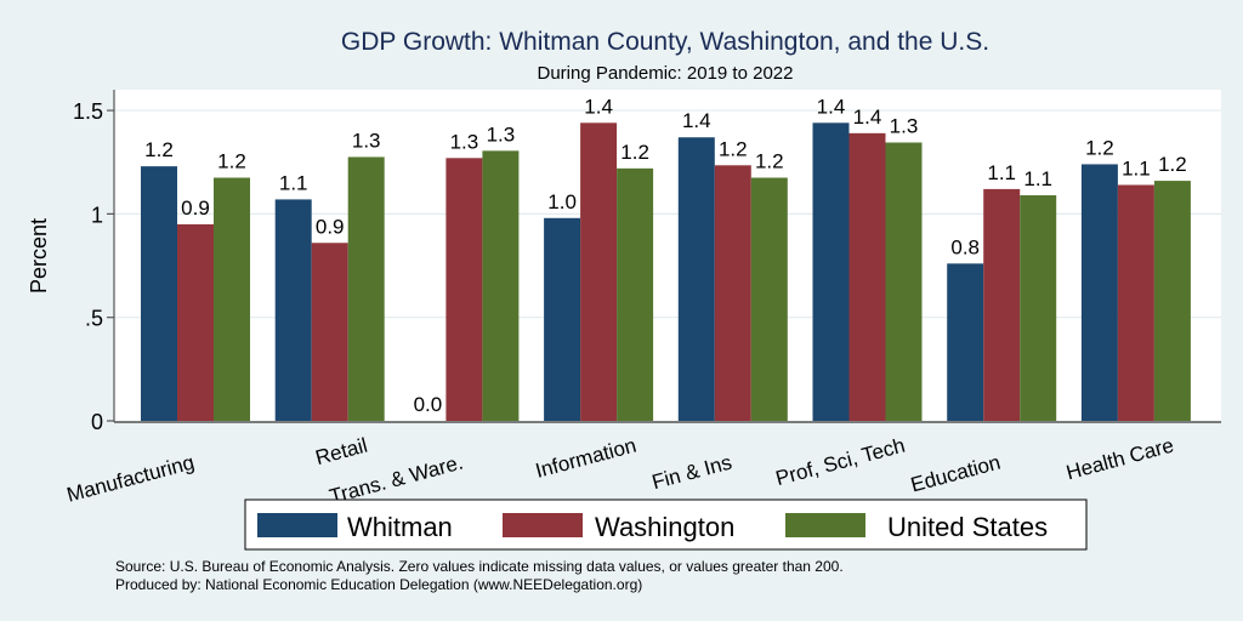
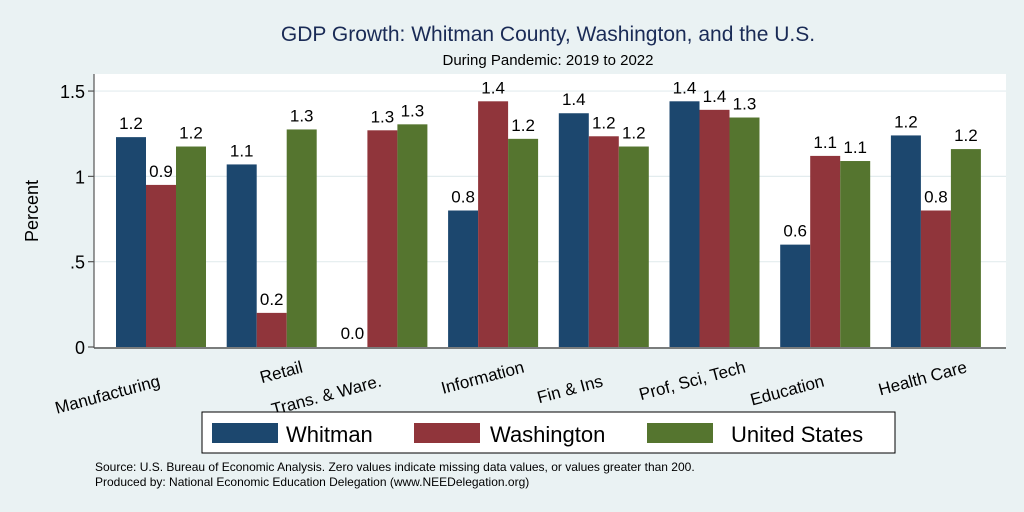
Washington/Retail: 0.9 -> 0.2
Whitman/Information: 1.0 -> 0.8
Whitman/Education: 0.8 -> 0.6
Washington/Health Care: 1.1 -> 0.8
